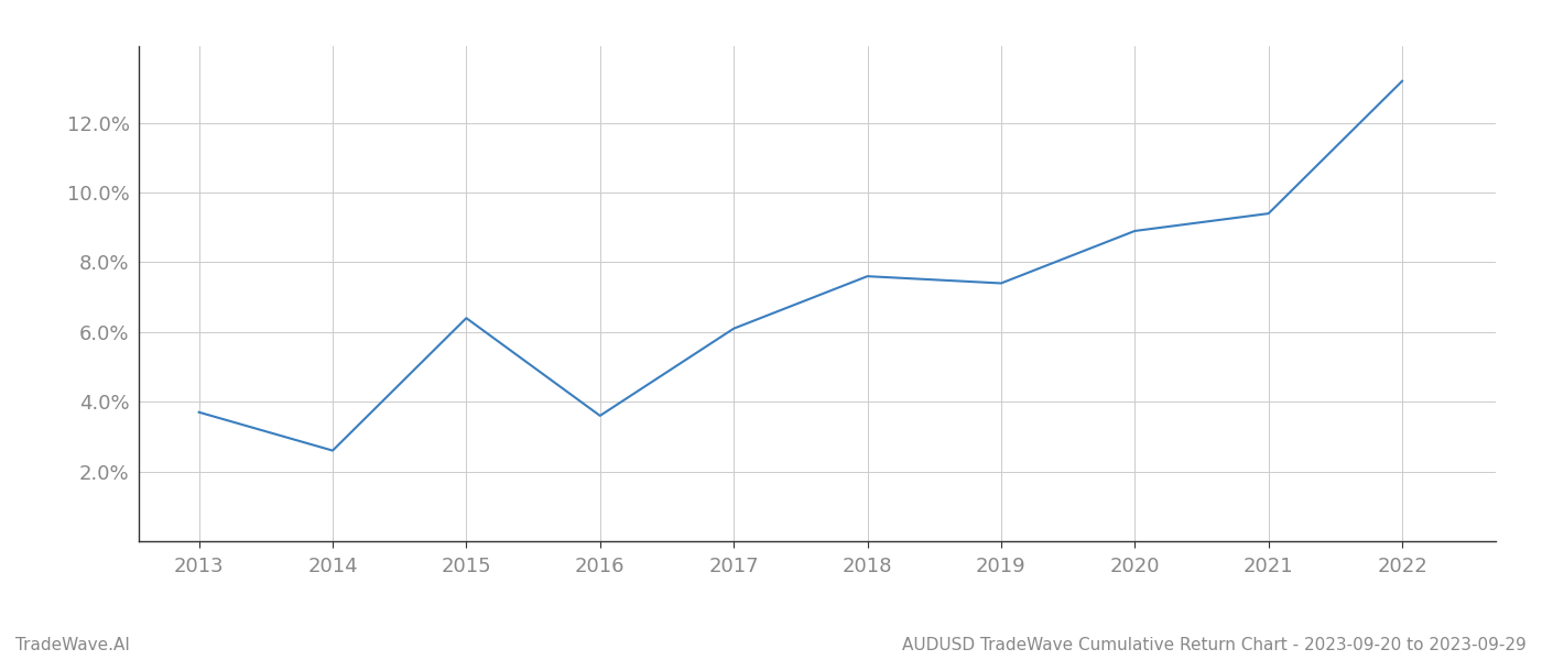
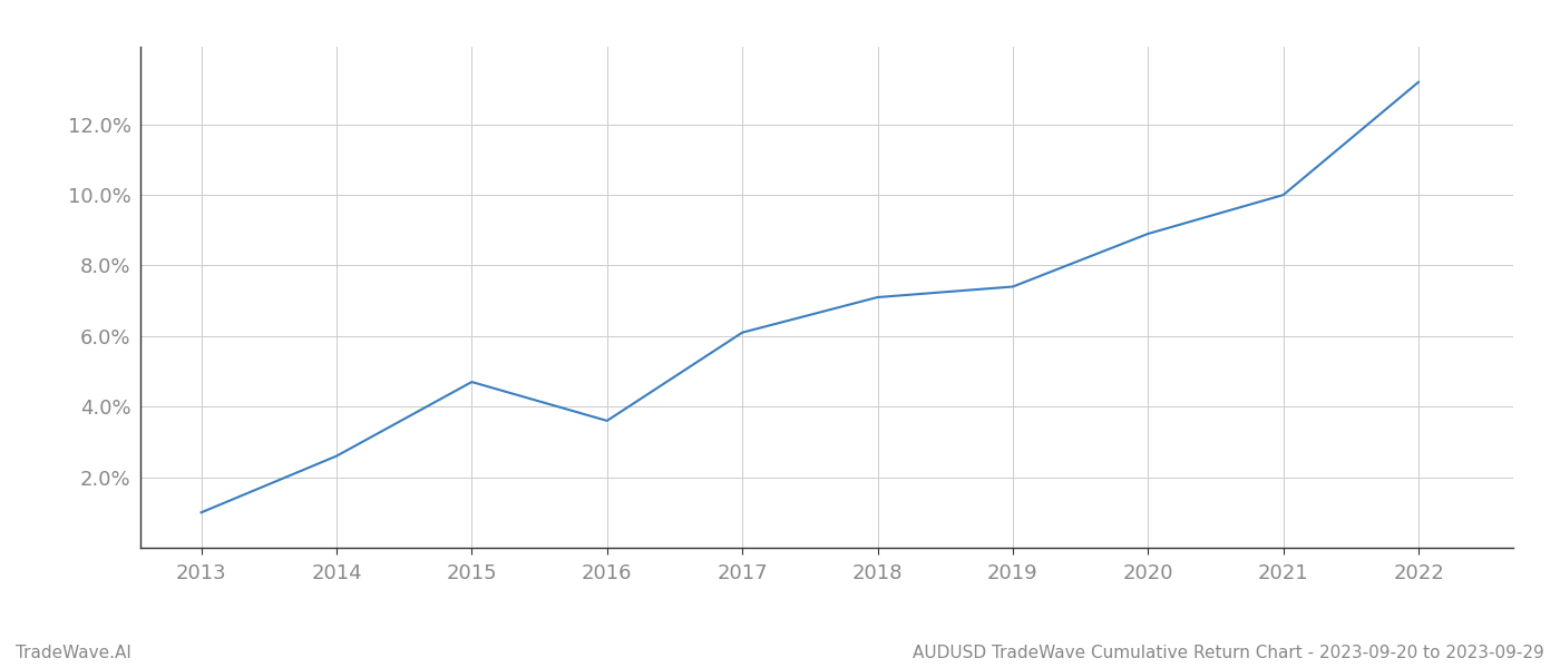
2013: 3.7% -> 1.0%
2015: 6.4% -> 4.7%
2018: 7.6% -> 7.1%
2021: 9.4% -> 10.0%
